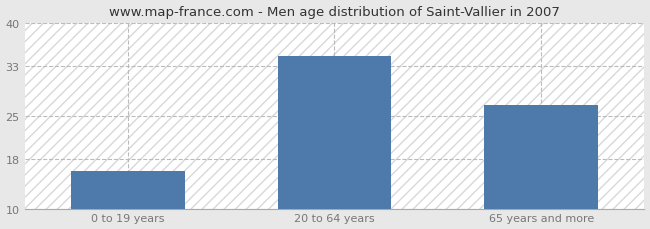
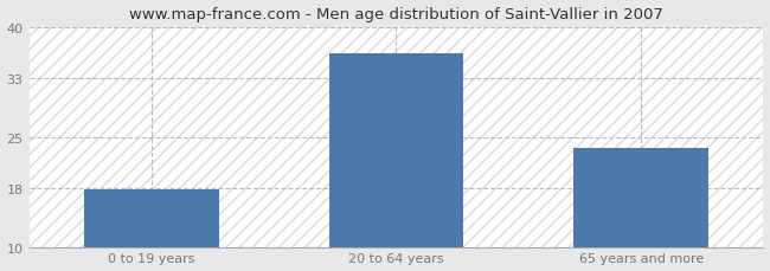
0 to 19 years: 16.0 -> 17.9
20 to 64 years: 34.6 -> 36.5
65 years and more: 26.8 -> 23.5
